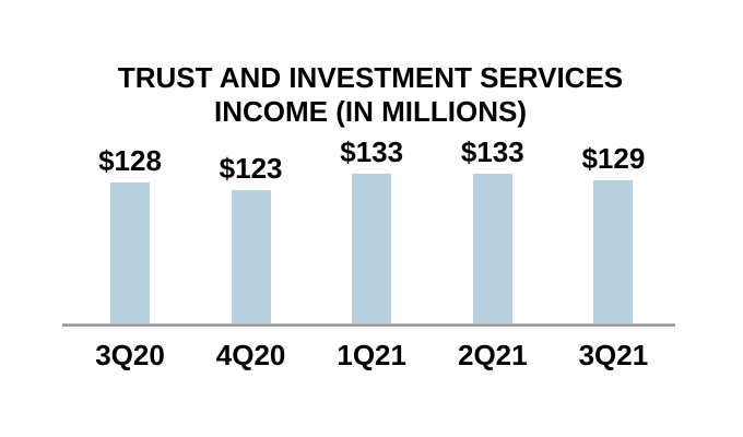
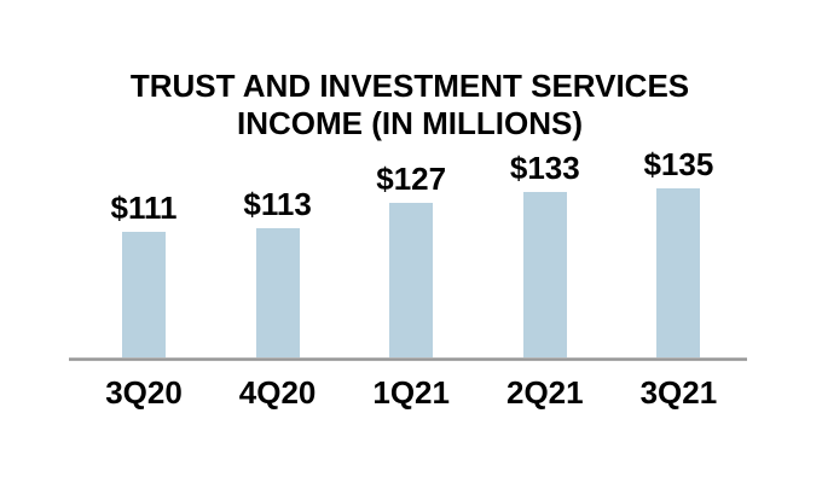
3Q20: $128 -> $111
4Q20: $123 -> $113
1Q21: $133 -> $127
3Q21: $129 -> $135
